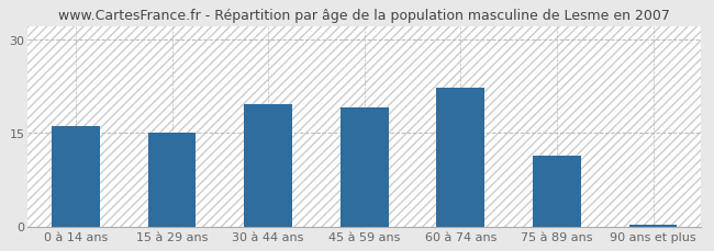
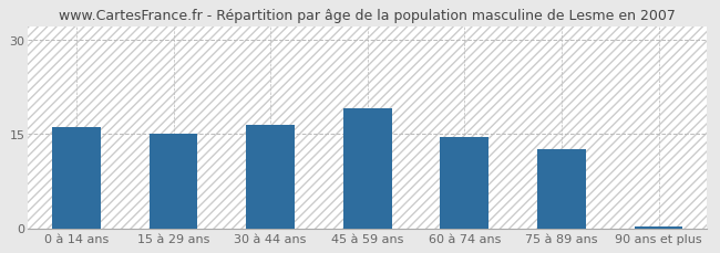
30 à 44 ans: 19.6 -> 16.5
60 à 74 ans: 22.2 -> 14.5
75 à 89 ans: 11.4 -> 12.5
